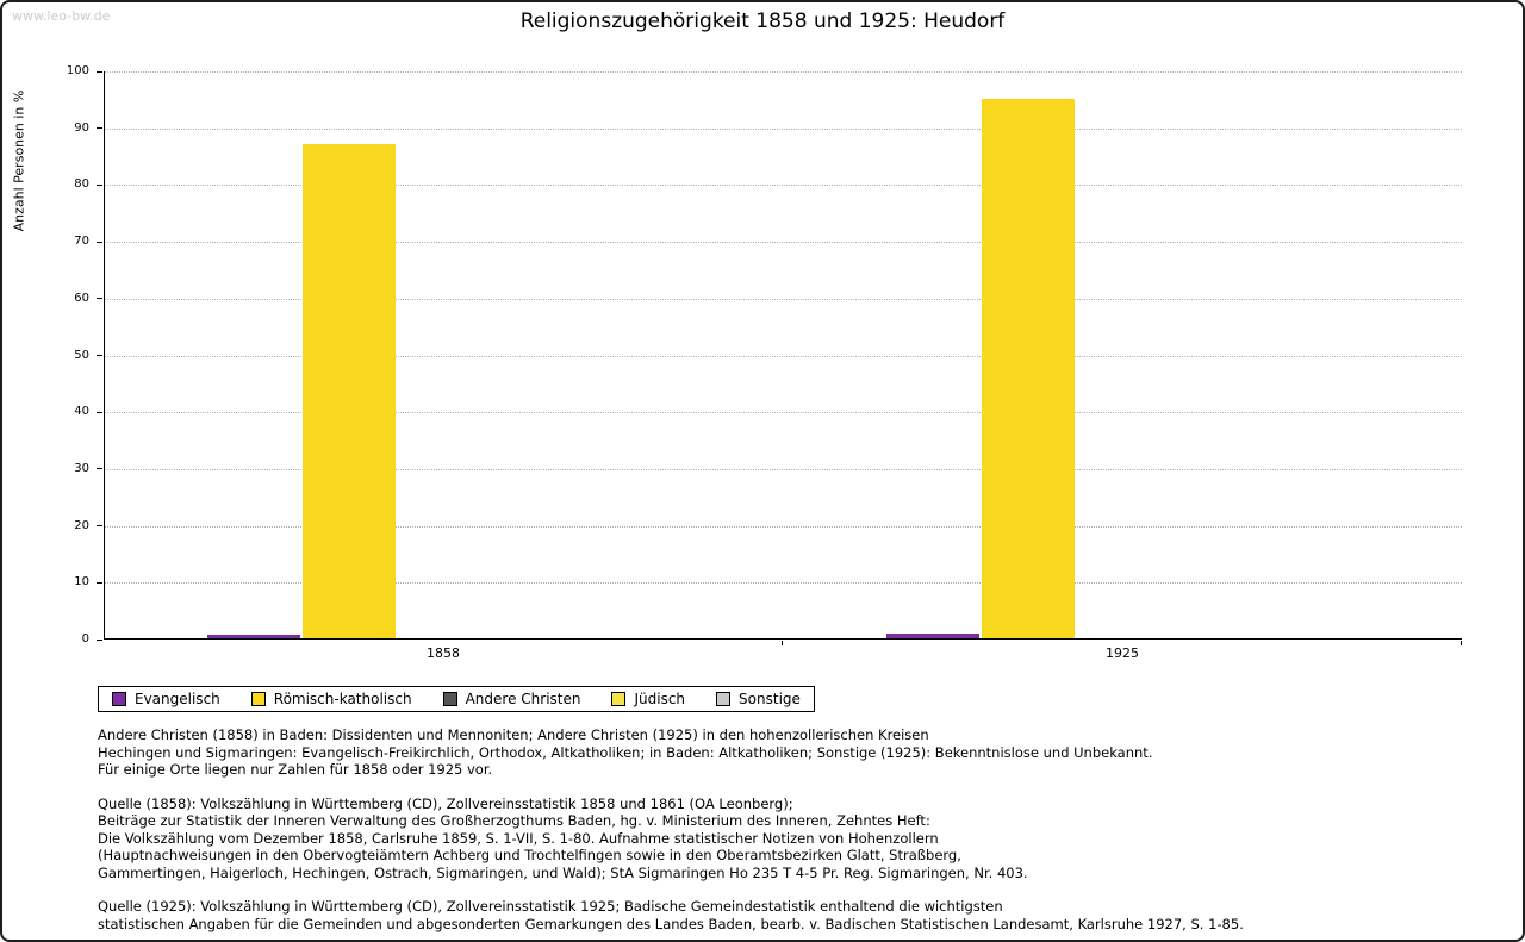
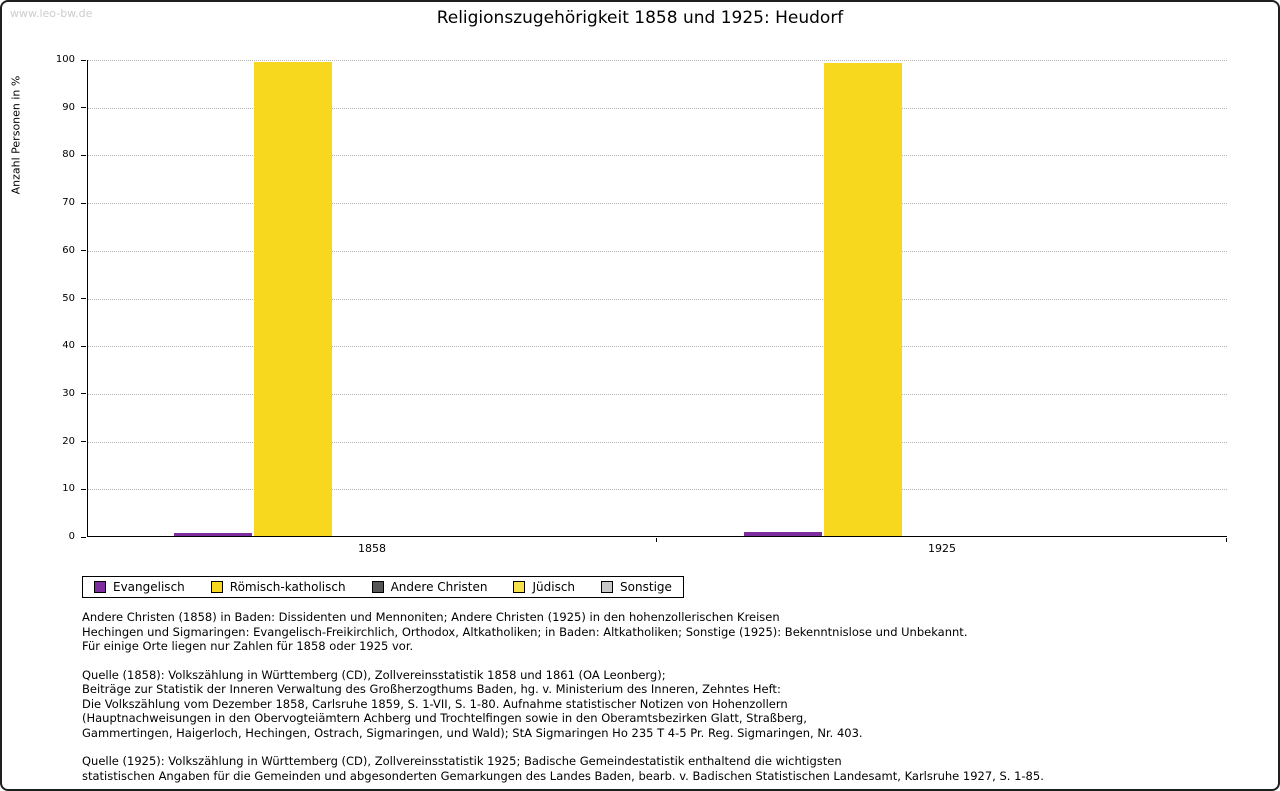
Römisch-katholisch/1858: 87 -> 99
Römisch-katholisch/1925: 95 -> 99
